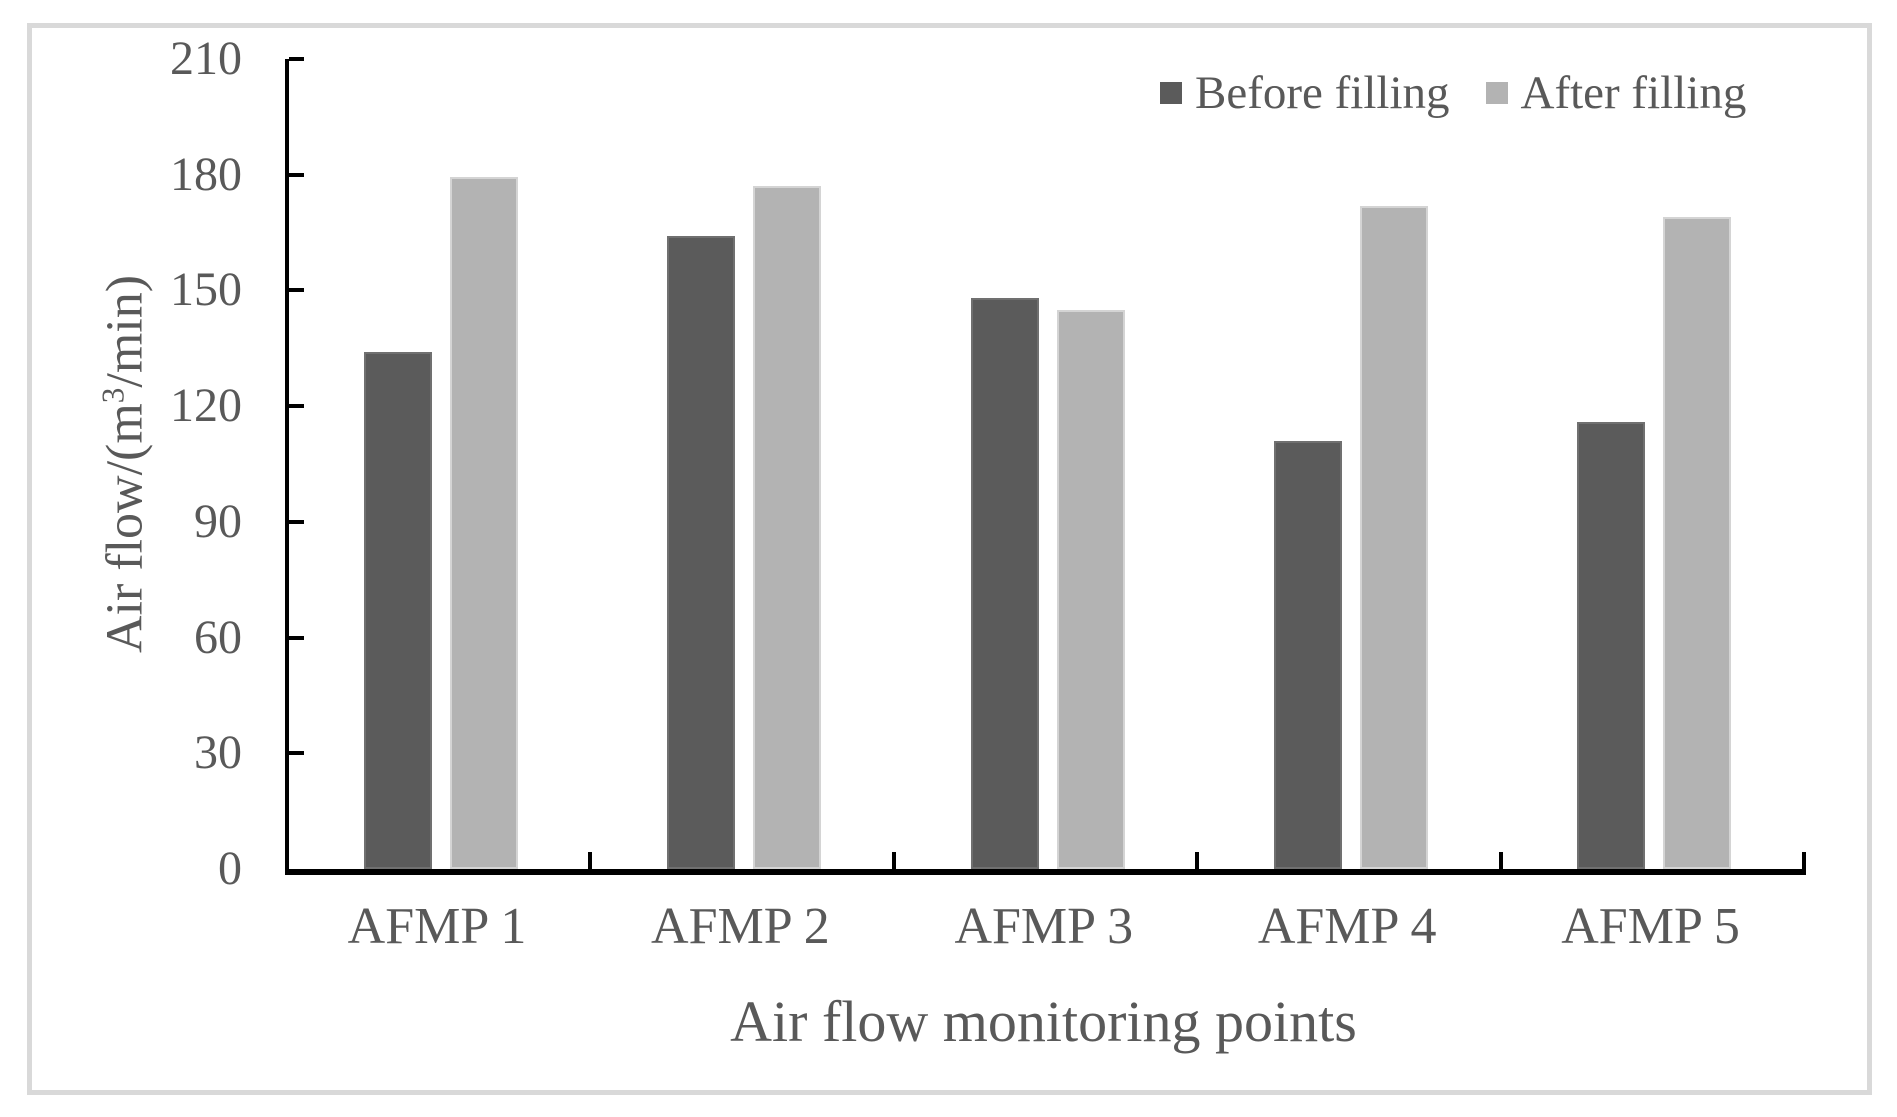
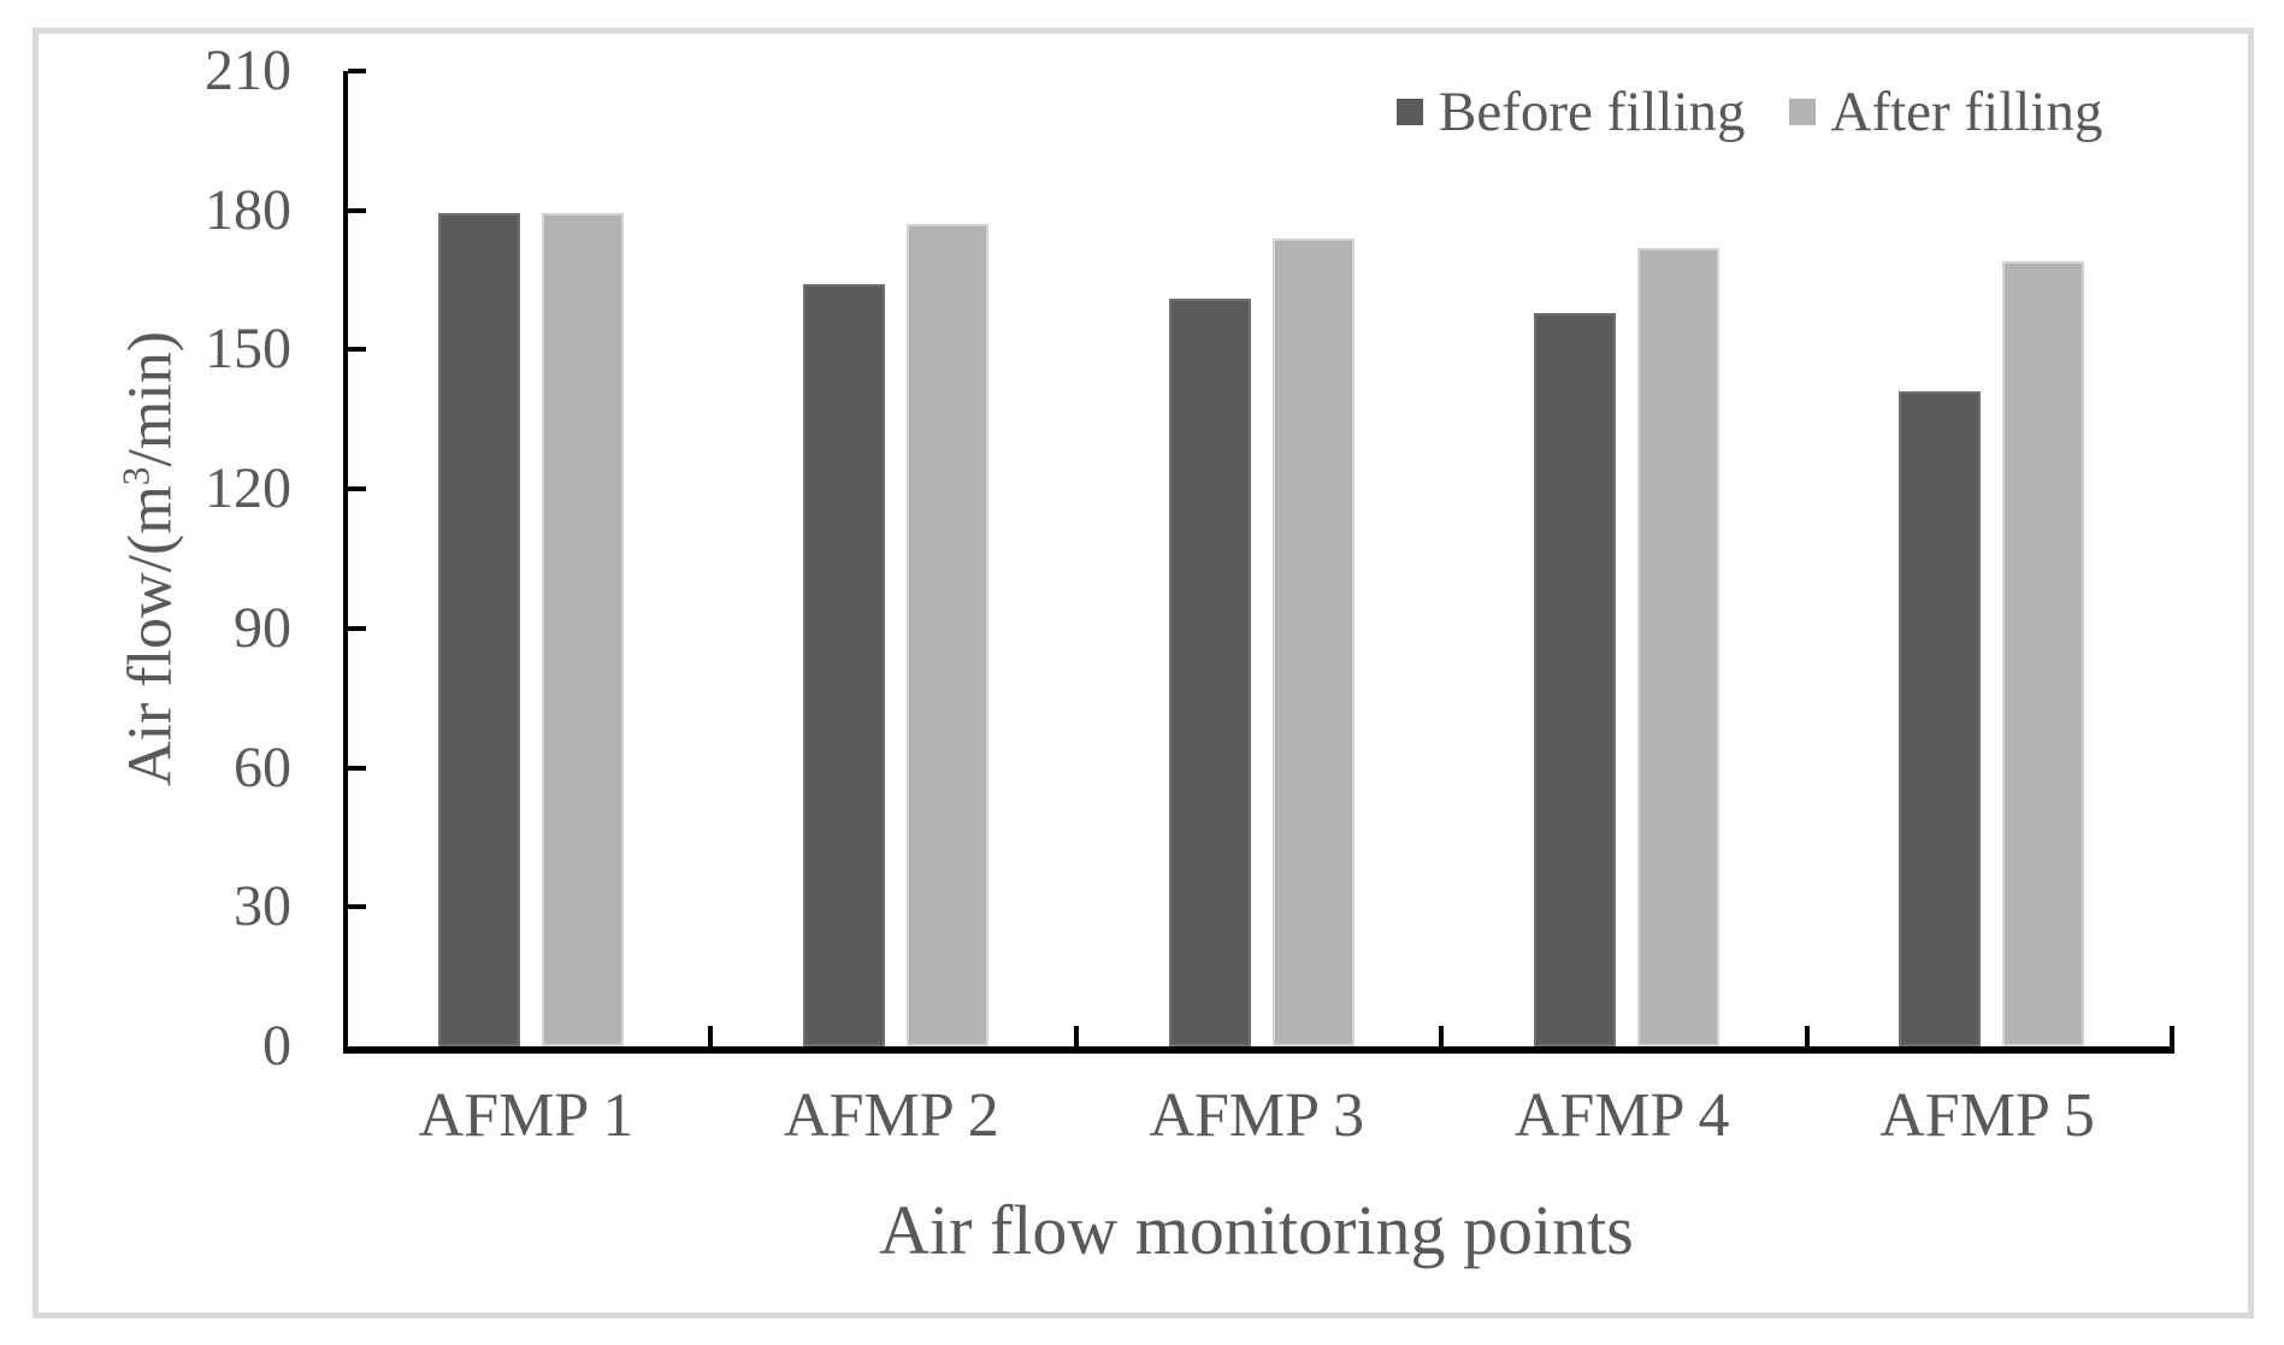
Before filling/AFMP 1: 134 -> 180
Before filling/AFMP 3: 148 -> 161
After filling/AFMP 3: 145 -> 174
Before filling/AFMP 4: 111 -> 158
Before filling/AFMP 5: 116 -> 141
